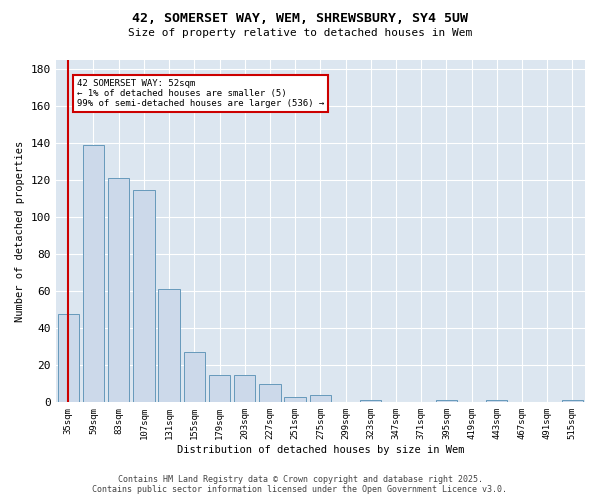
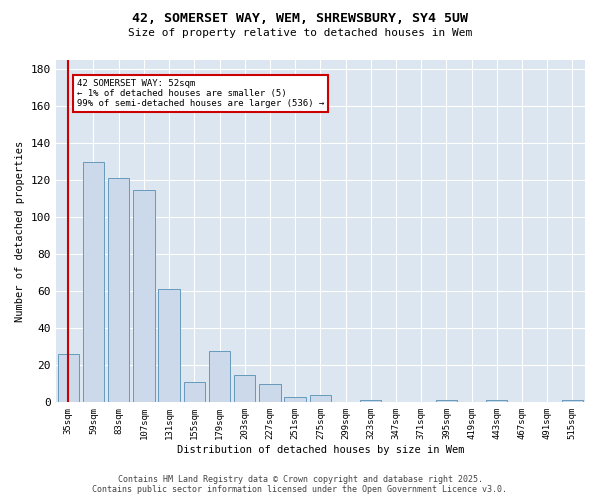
35sqm: 48 -> 26
59sqm: 139 -> 130
155sqm: 27 -> 11
179sqm: 15 -> 28
